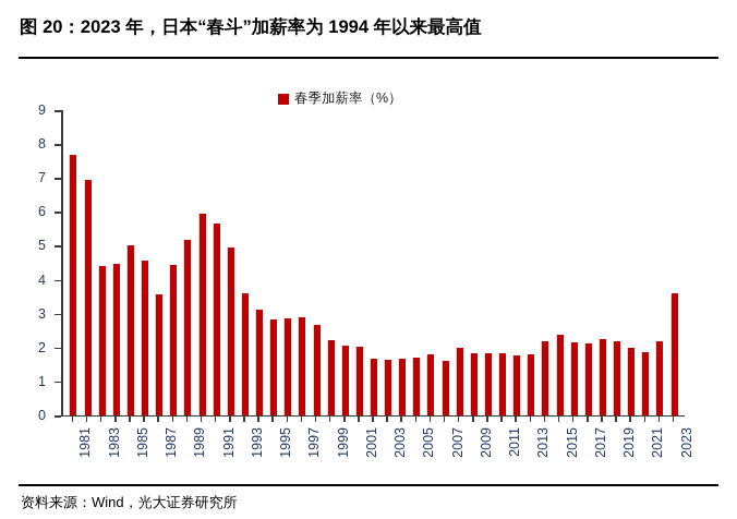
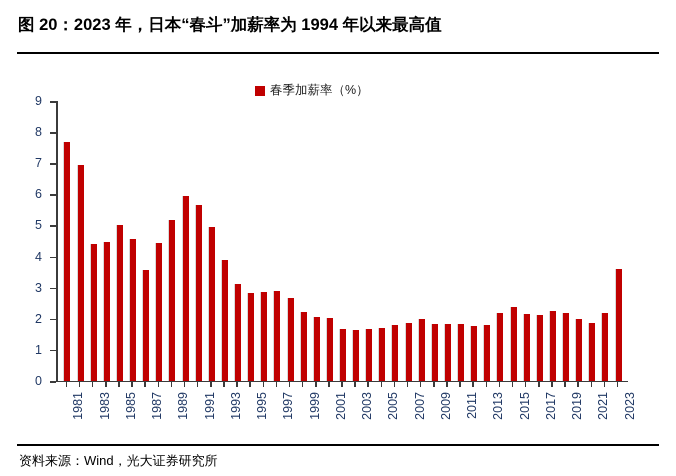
1993: 3.6 -> 3.9
2007: 1.6 -> 1.9
